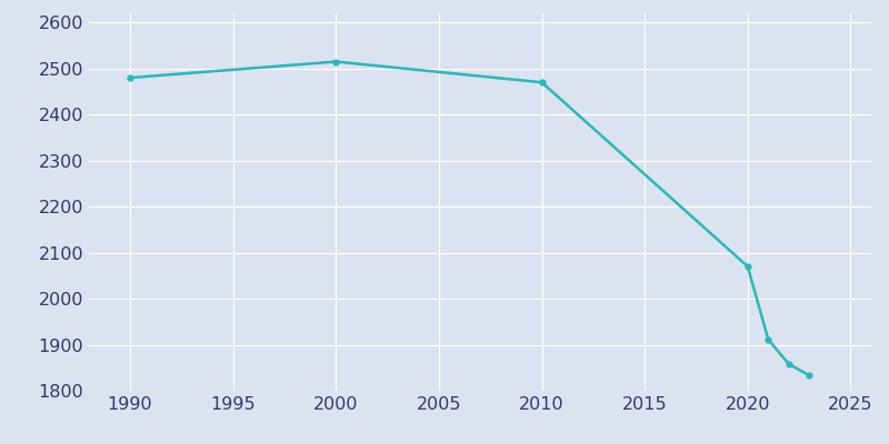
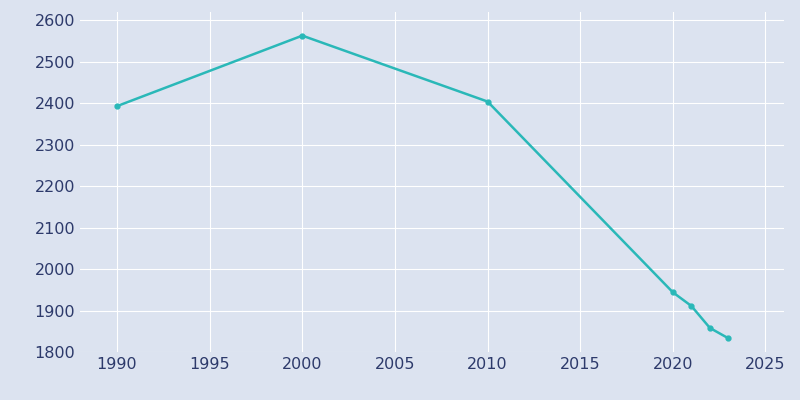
1990: 2480 -> 2393
2000: 2515 -> 2563
2010: 2470 -> 2404
2020: 2070 -> 1944
